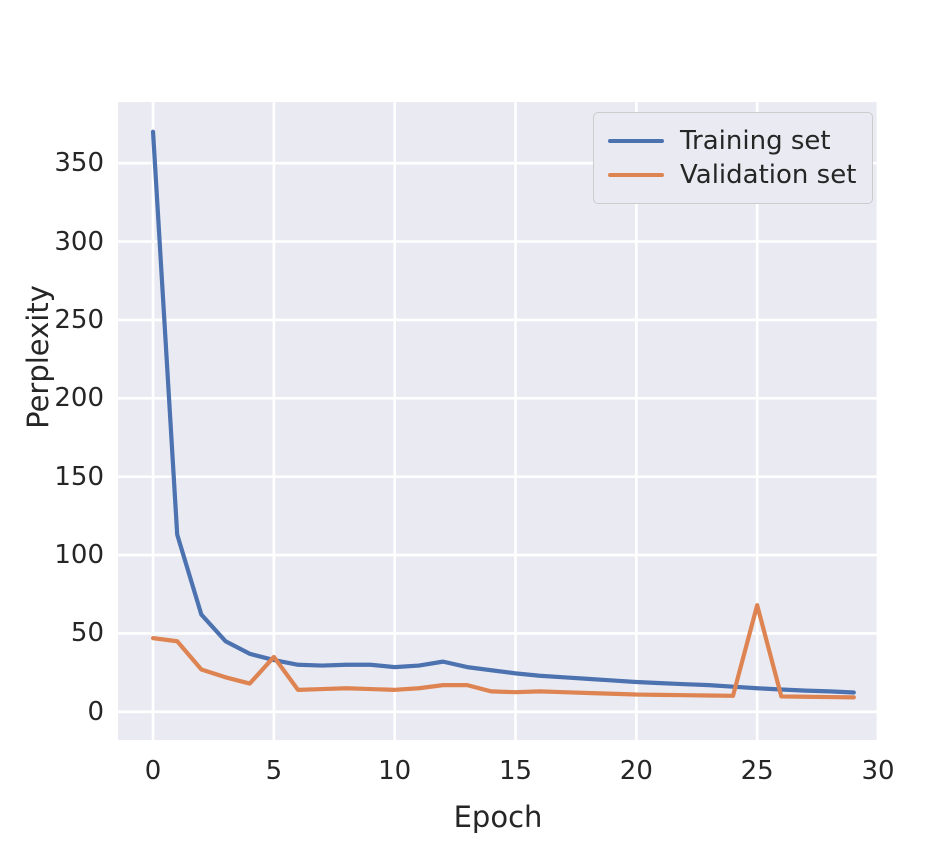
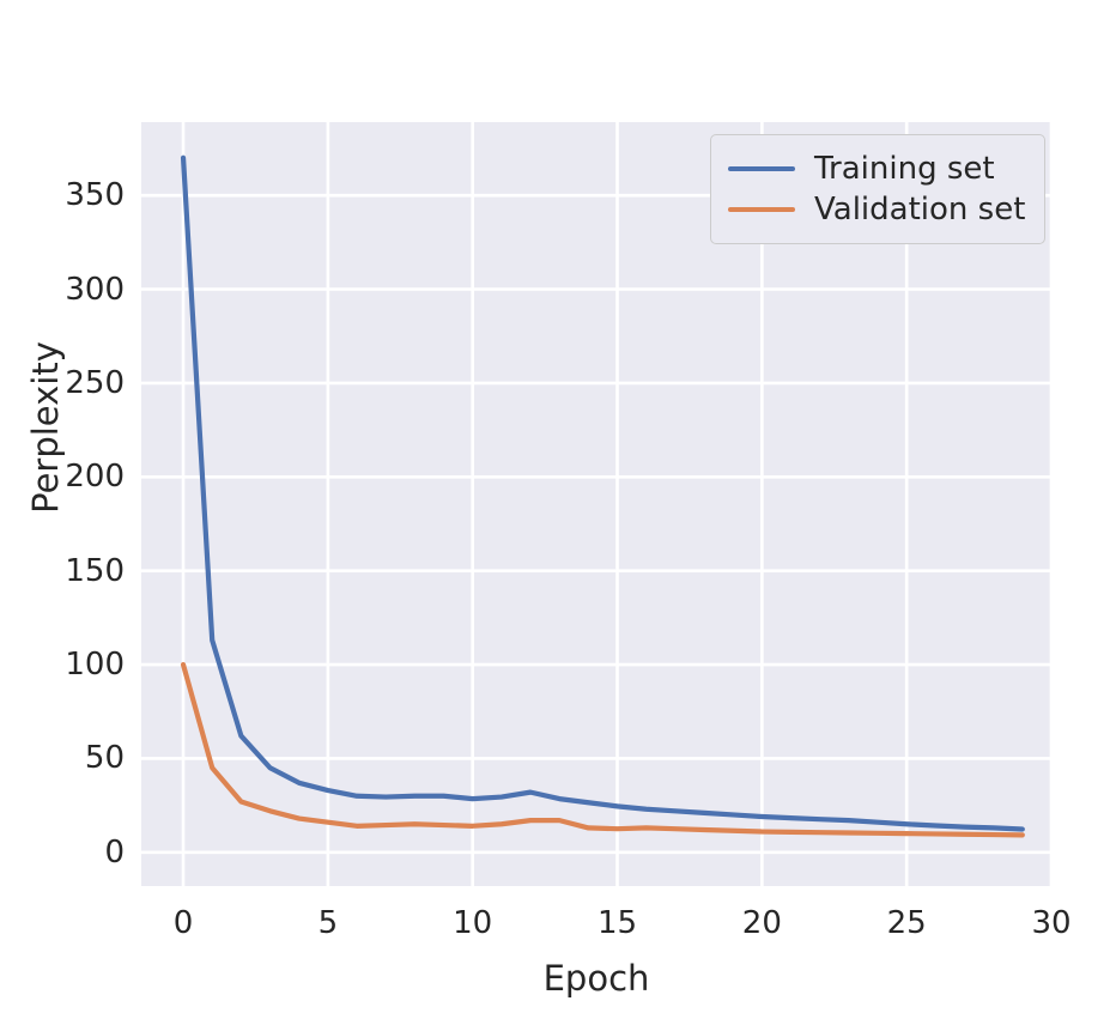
Validation set/0: 47 -> 100
Validation set/5: 35 -> 16
Validation set/25: 68 -> 10
